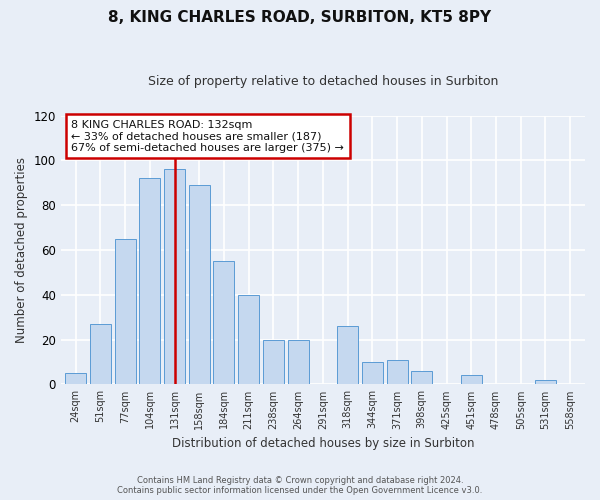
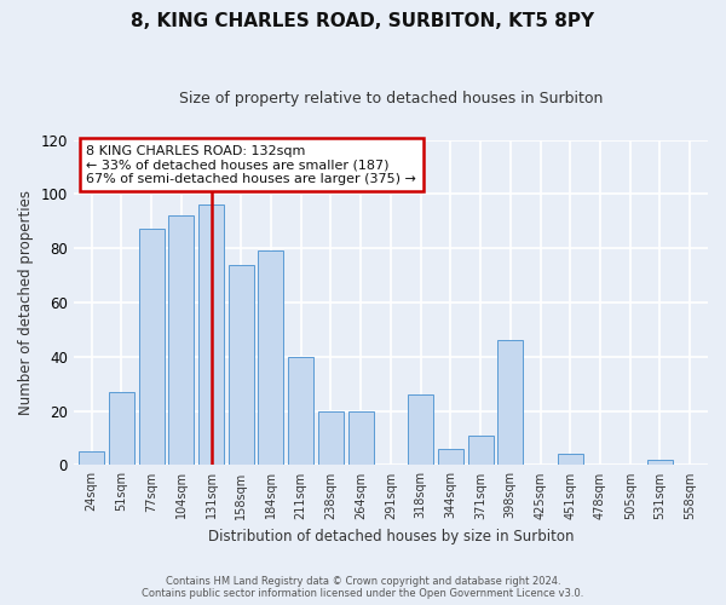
77sqm: 65 -> 87
158sqm: 89 -> 74
184sqm: 55 -> 79
344sqm: 10 -> 6
398sqm: 6 -> 46
